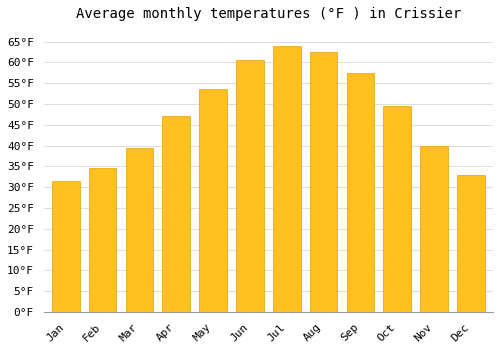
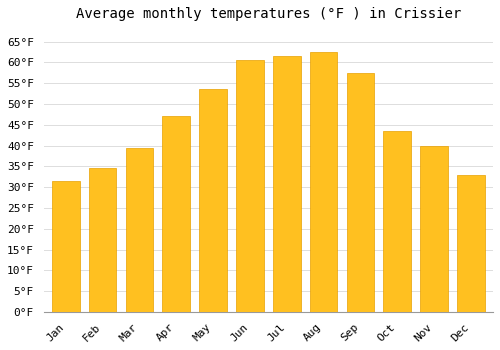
Jul: 64.0°F -> 61.5°F
Oct: 49.5°F -> 43.5°F
